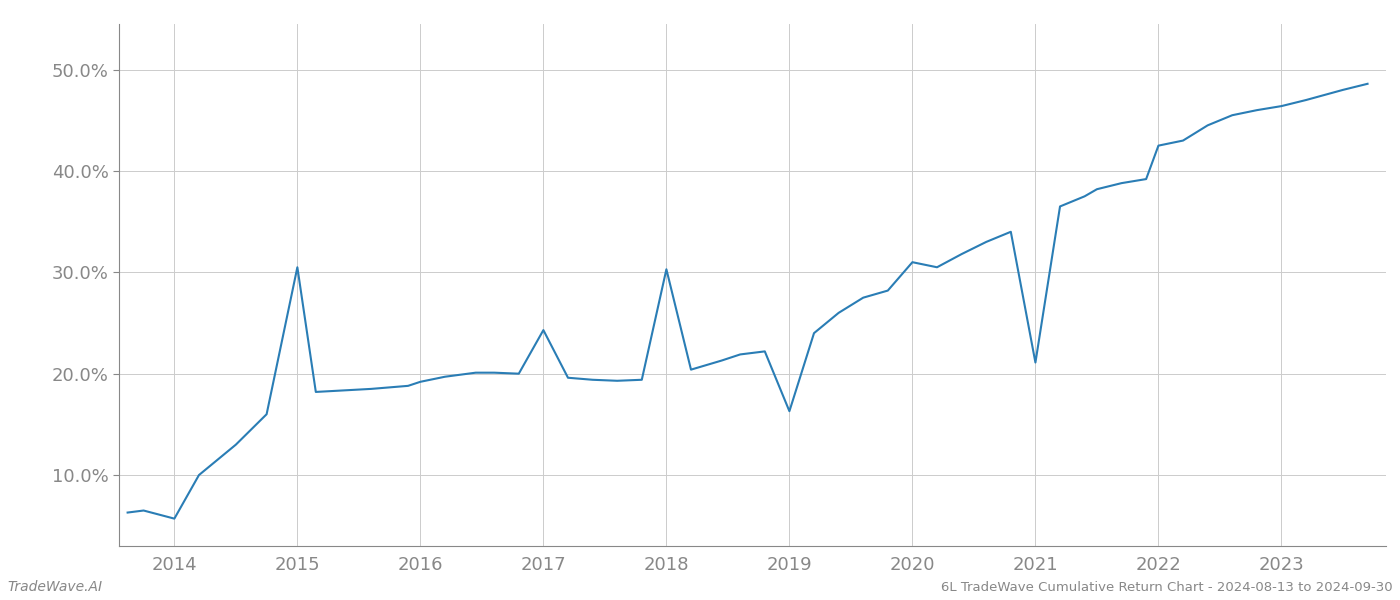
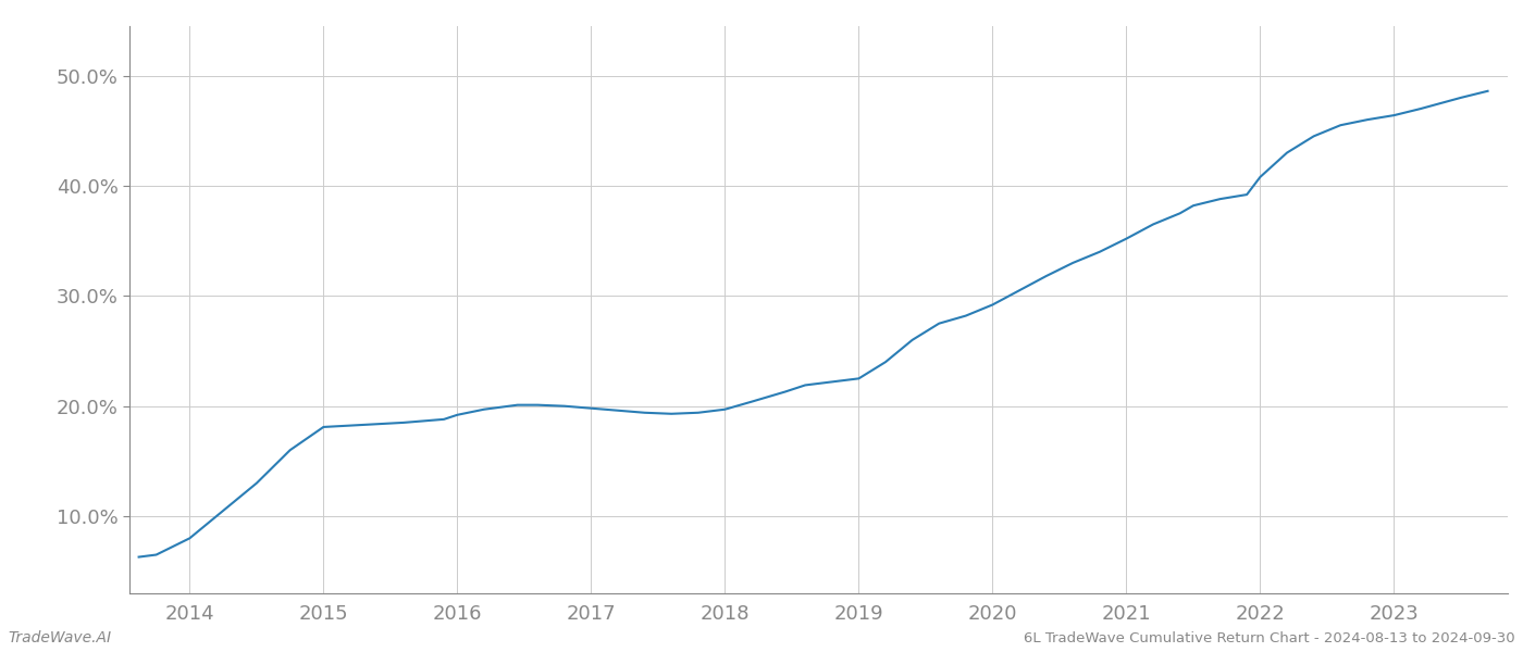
2014: 5.7% -> 8.0%
2015: 30.5% -> 18.1%
2017: 24.3% -> 19.8%
2018: 30.3% -> 19.7%
2019: 16.3% -> 22.5%
2020: 31.0% -> 29.2%
2021: 21.1% -> 35.2%
2022: 42.5% -> 40.8%
